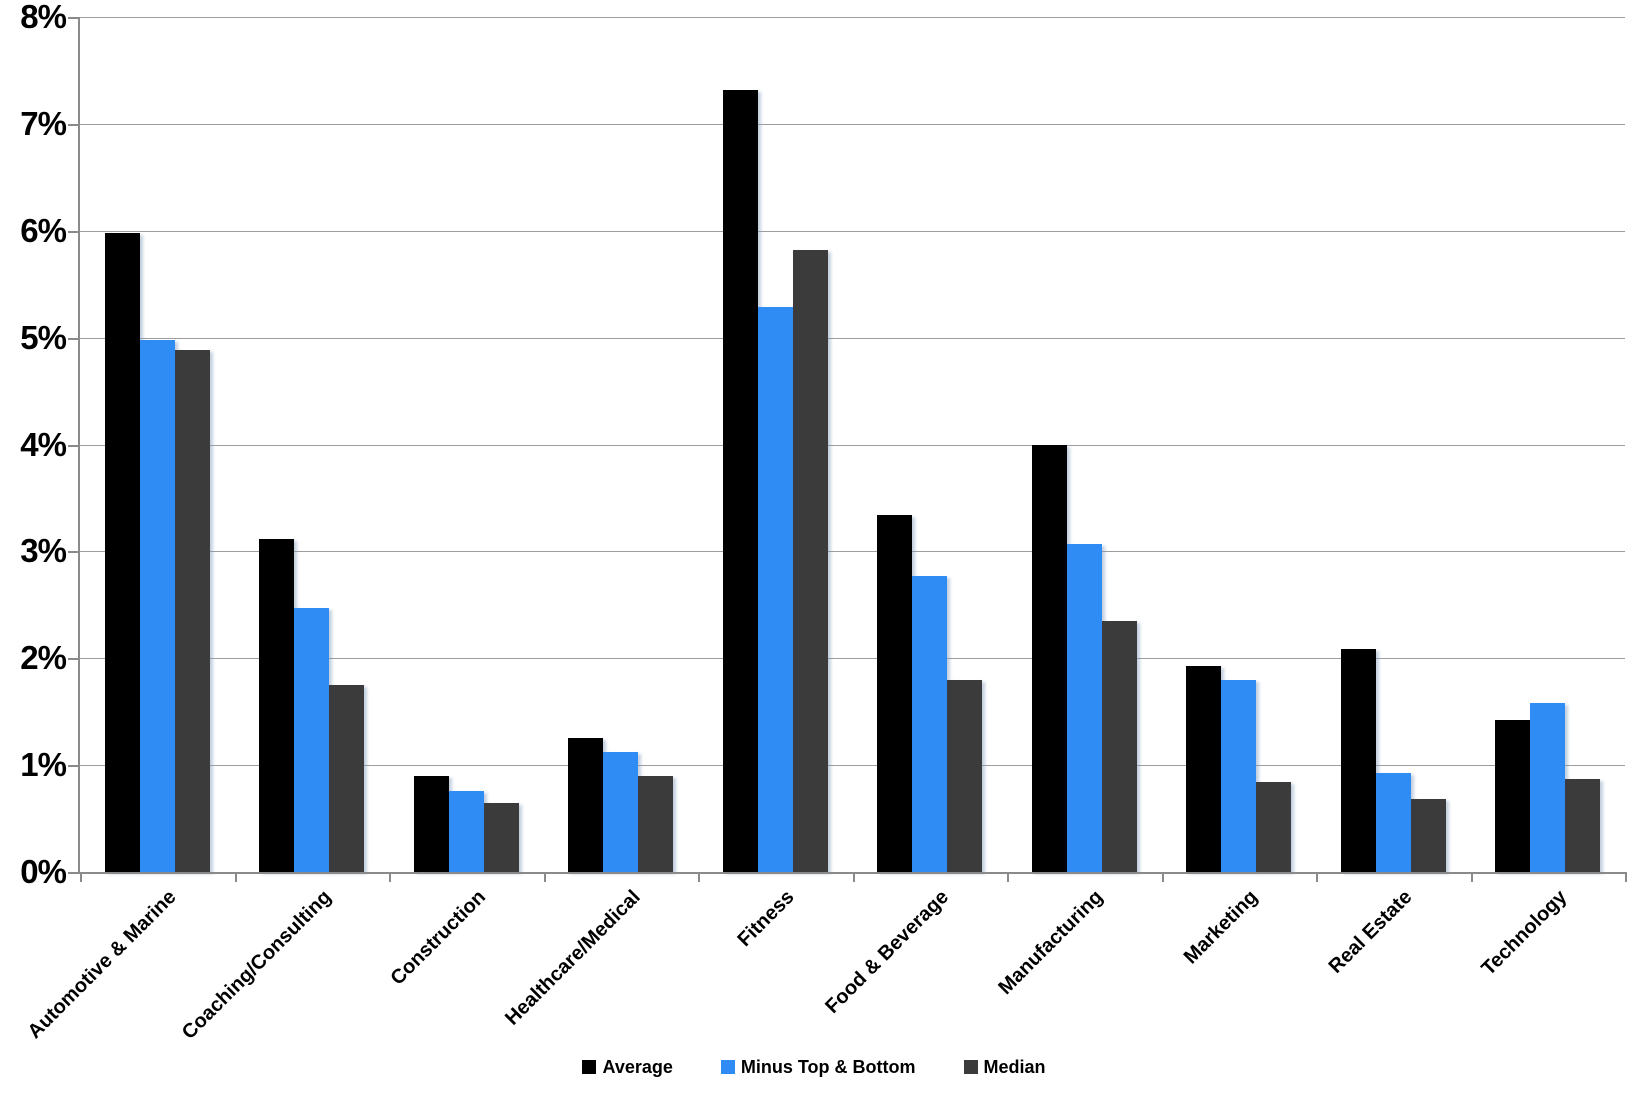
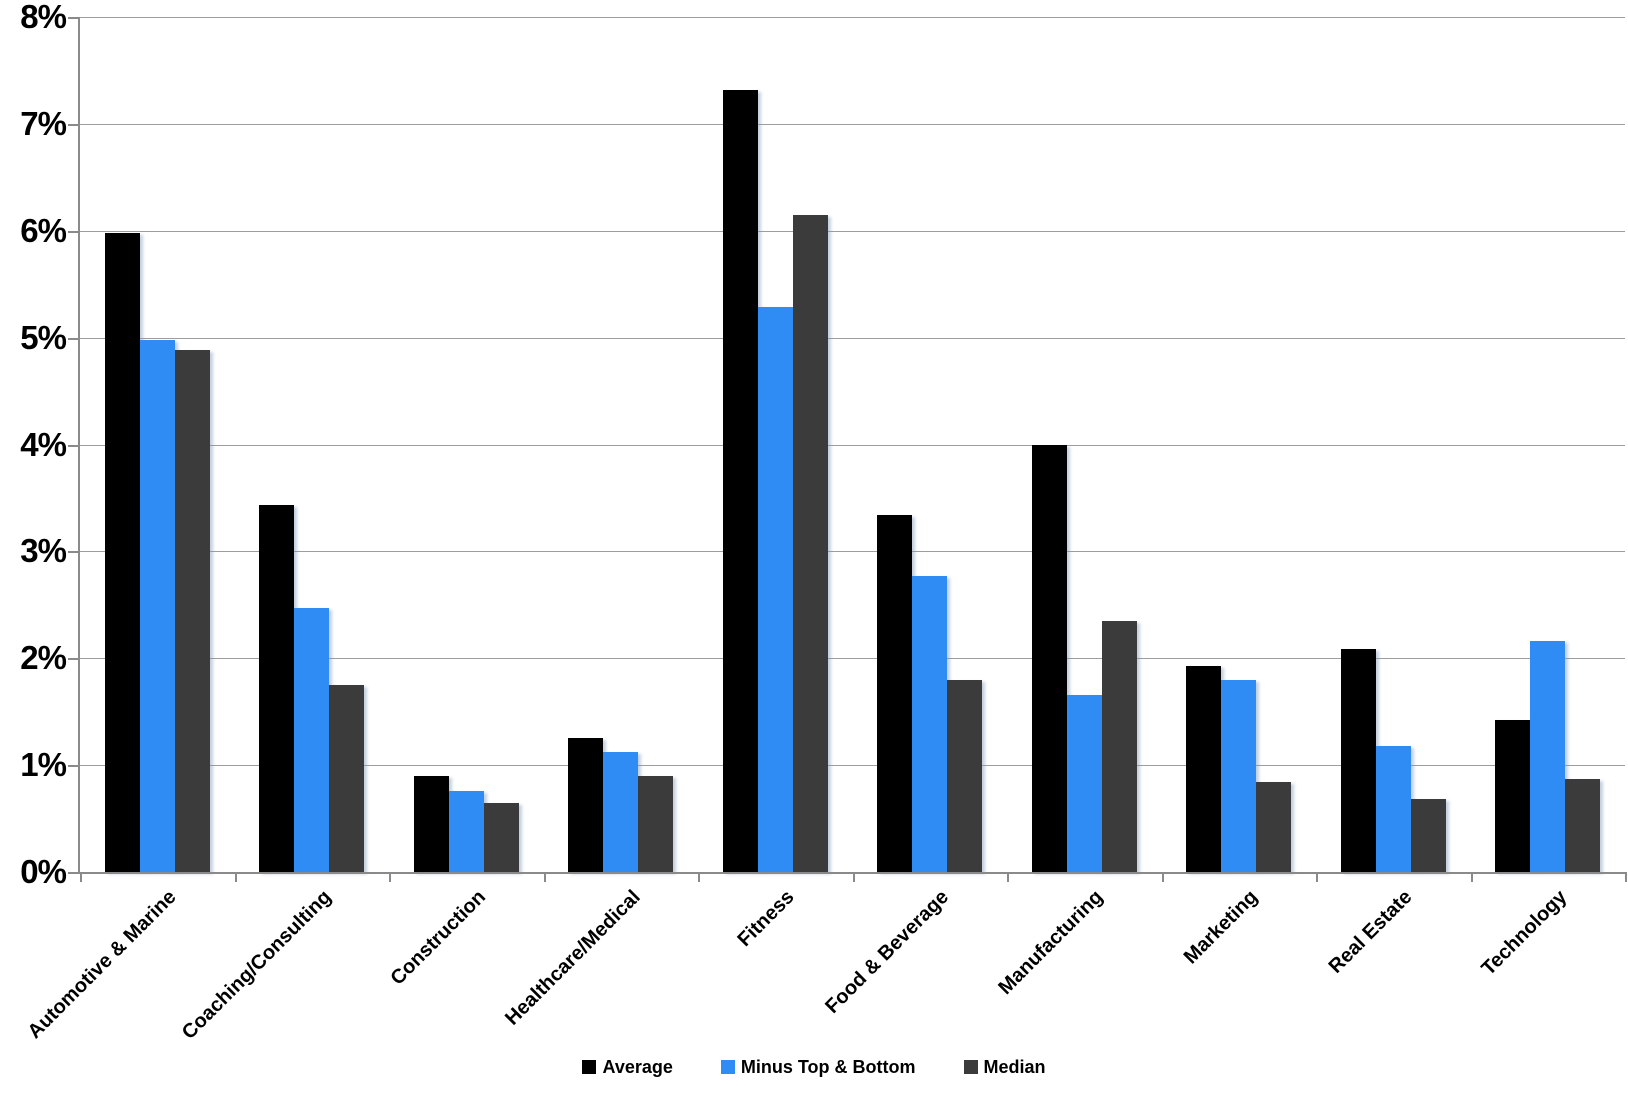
Average/Coaching/Consulting: 3.12% -> 3.43%
Median/Fitness: 5.82% -> 6.15%
Minus Top & Bottom/Manufacturing: 3.07% -> 1.66%
Minus Top & Bottom/Real Estate: 0.93% -> 1.18%
Minus Top & Bottom/Technology: 1.58% -> 2.16%
